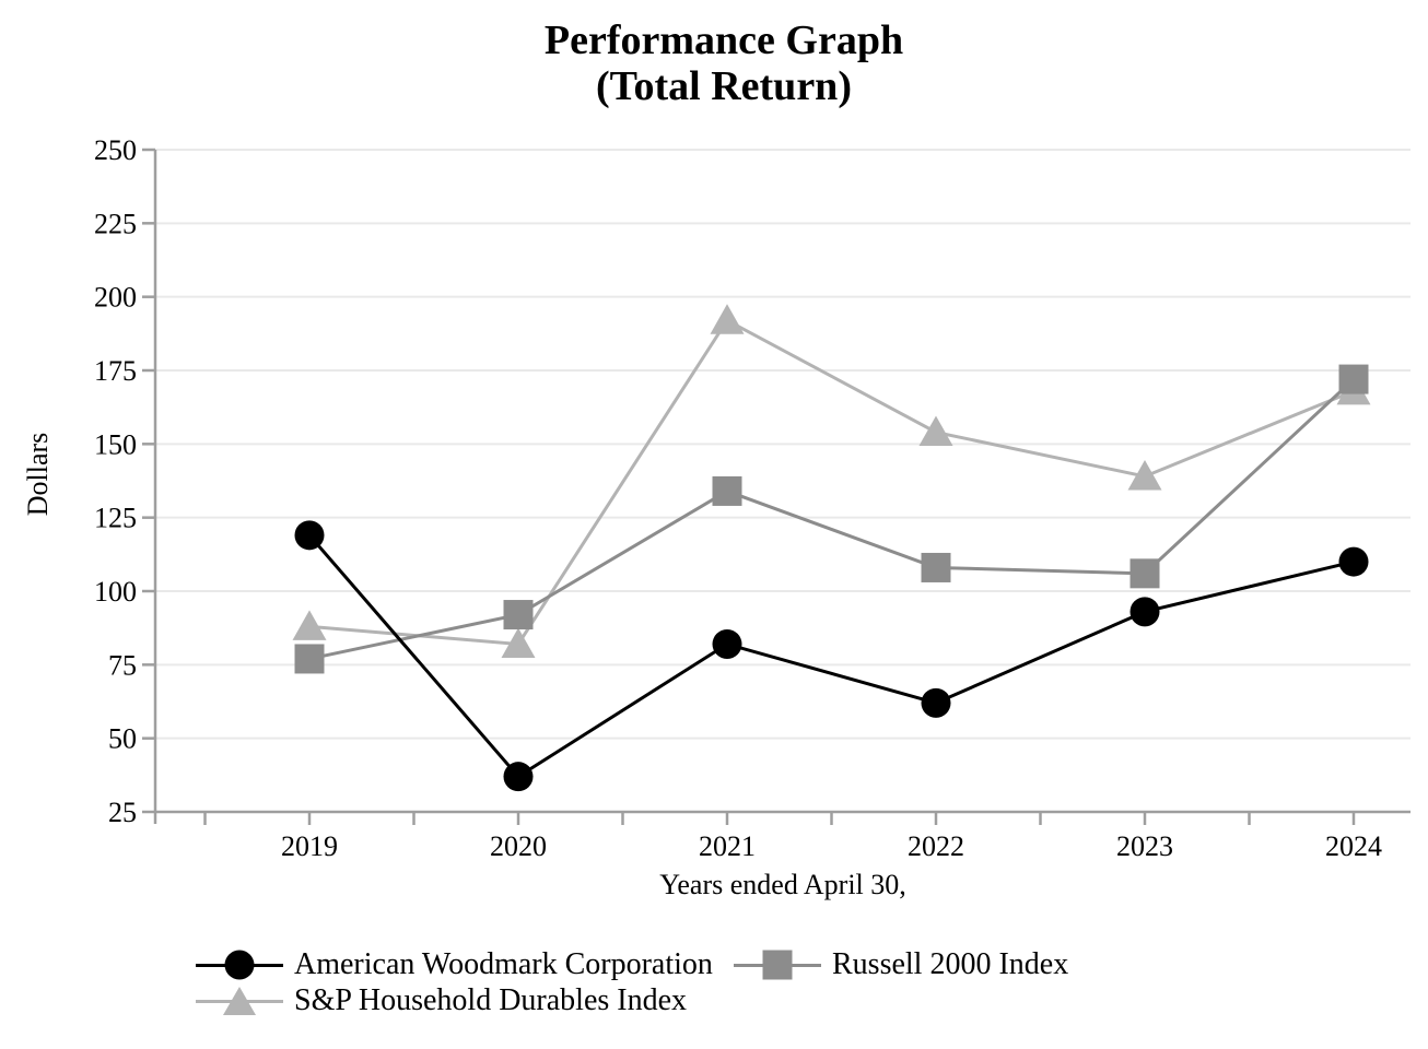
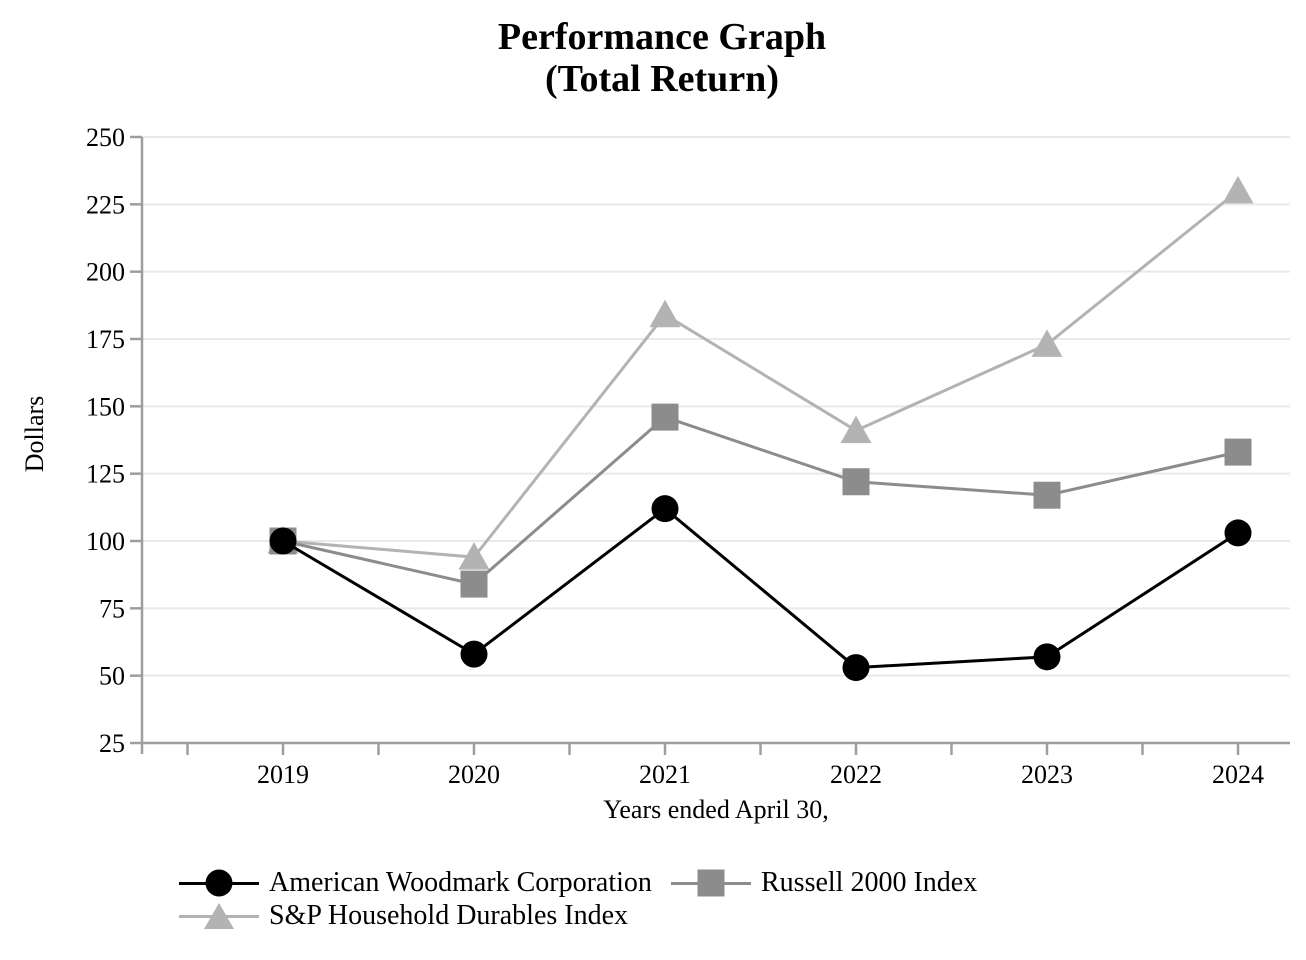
American Woodmark Corporation/2019: 119 -> 100
Russell 2000 Index/2019: 77 -> 100
S&P Household Durables Index/2019: 88 -> 100
American Woodmark Corporation/2020: 37 -> 58
Russell 2000 Index/2020: 92 -> 84
S&P Household Durables Index/2020: 82 -> 94
American Woodmark Corporation/2021: 82 -> 112
Russell 2000 Index/2021: 134 -> 146
S&P Household Durables Index/2021: 192 -> 184
American Woodmark Corporation/2022: 62 -> 53
Russell 2000 Index/2022: 108 -> 122
S&P Household Durables Index/2022: 154 -> 141
American Woodmark Corporation/2023: 93 -> 57
Russell 2000 Index/2023: 106 -> 117
S&P Household Durables Index/2023: 139 -> 173
American Woodmark Corporation/2024: 110 -> 103
Russell 2000 Index/2024: 172 -> 133
S&P Household Durables Index/2024: 168 -> 230
